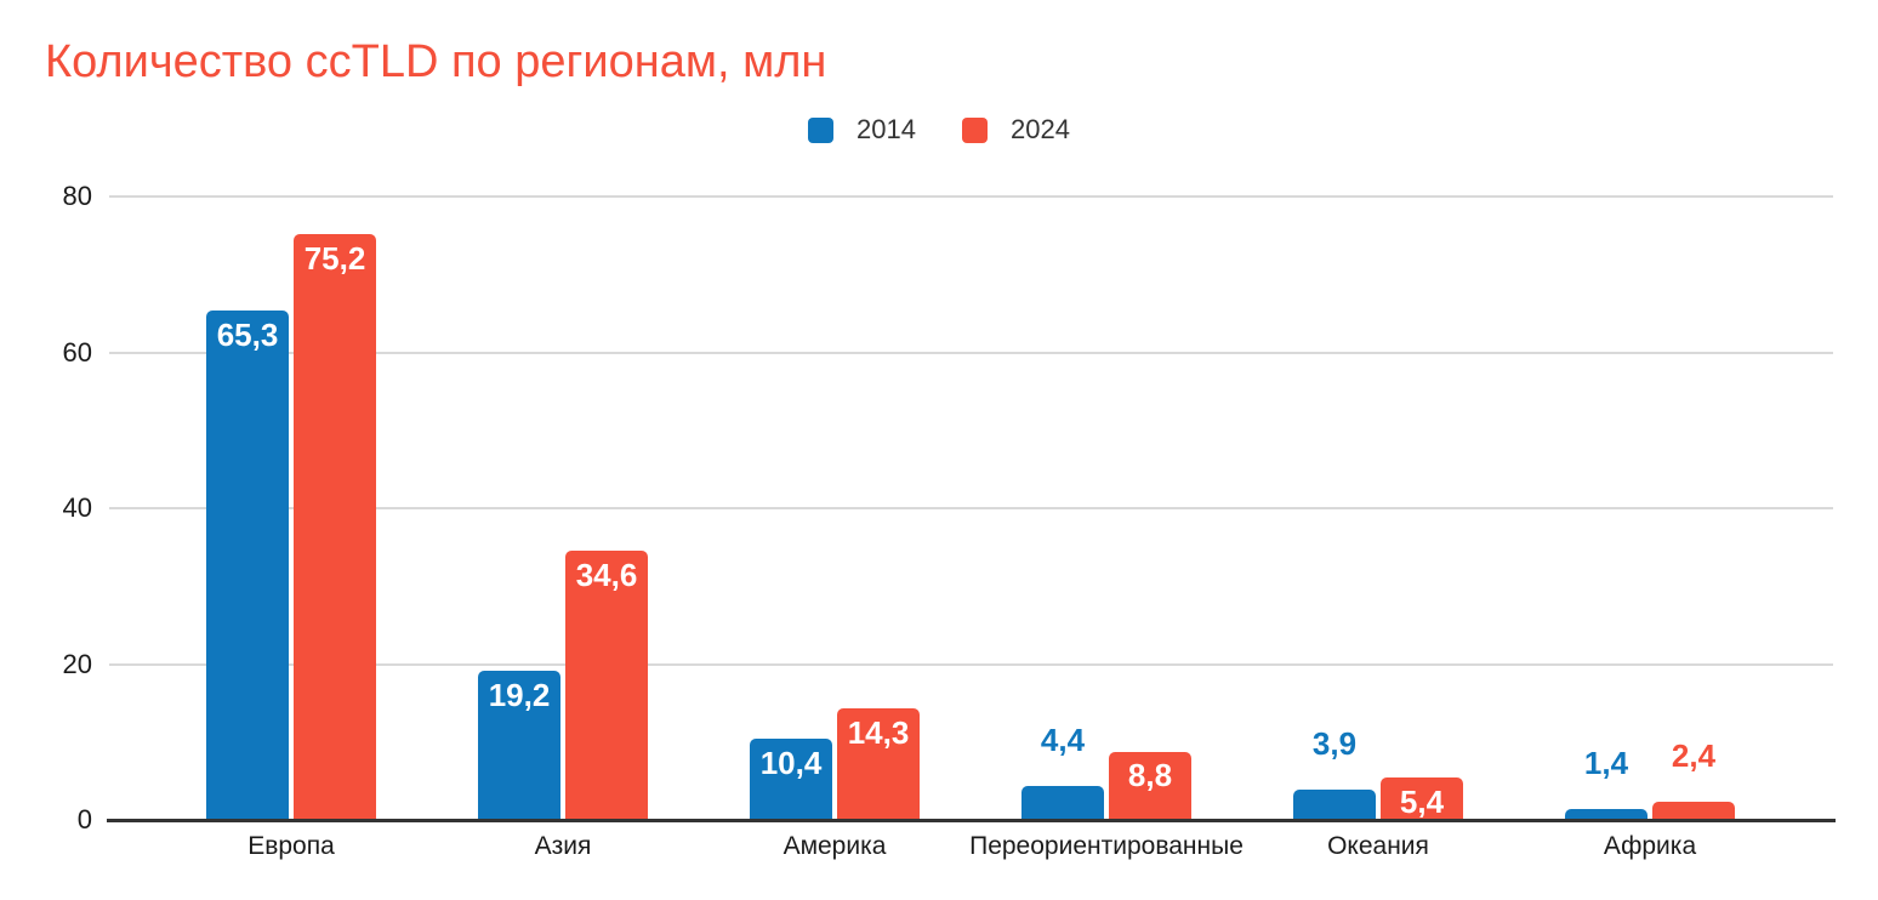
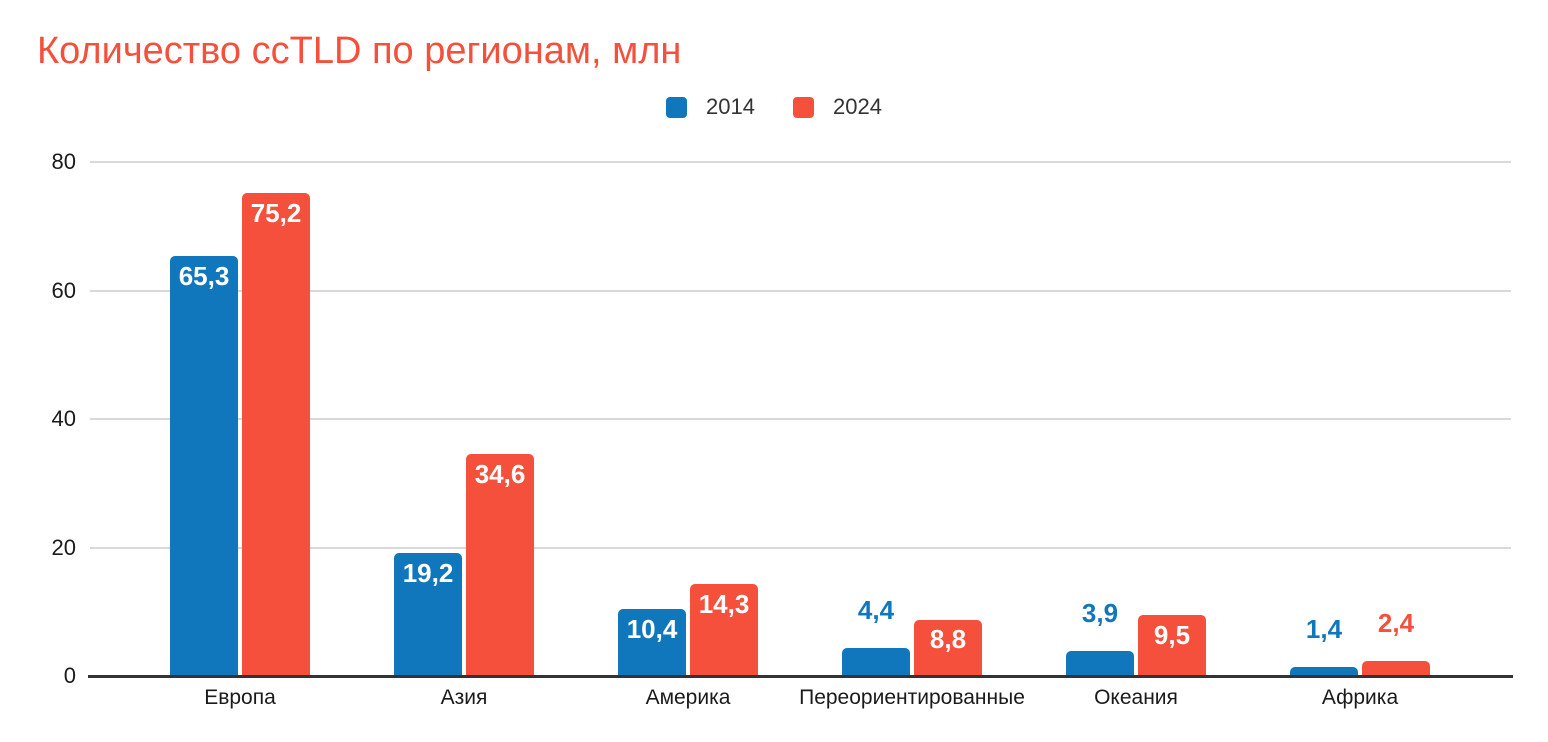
2024/Океания: 5,4 -> 9,5
